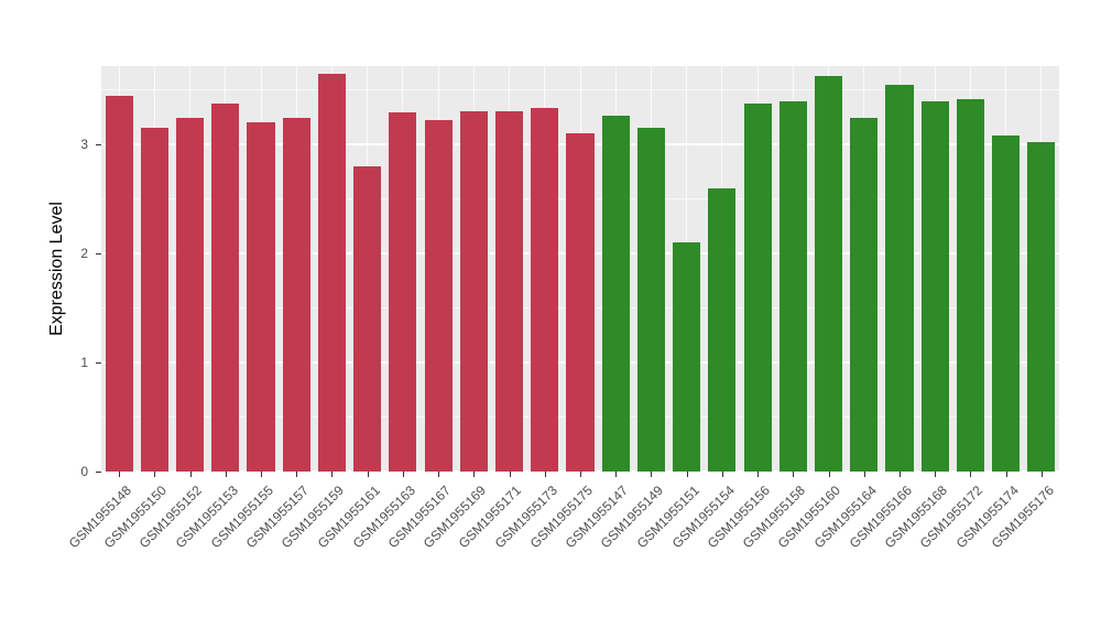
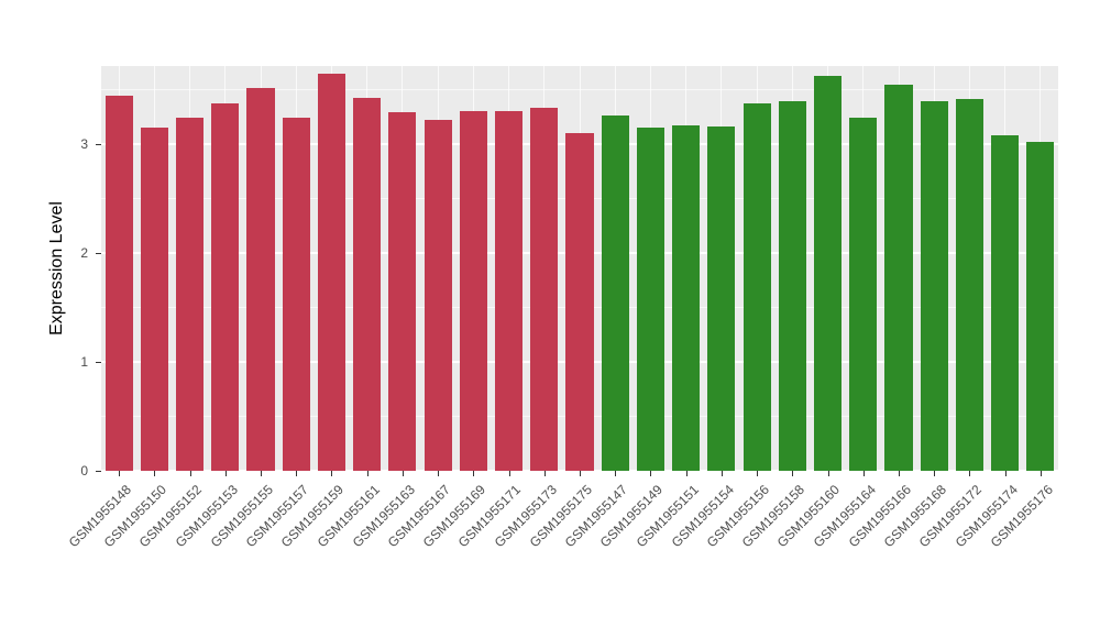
GSM1955155: 3.2 -> 3.5
GSM1955161: 2.8 -> 3.4
GSM1955151: 2.1 -> 3.2
GSM1955154: 2.6 -> 3.2
